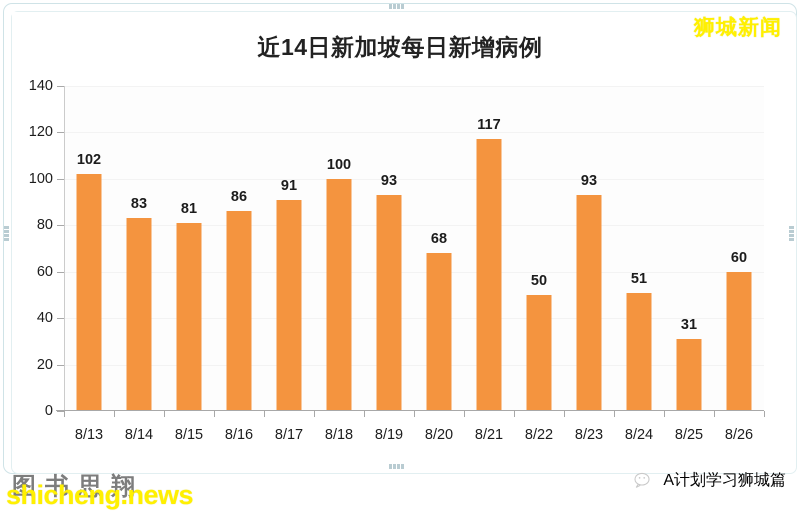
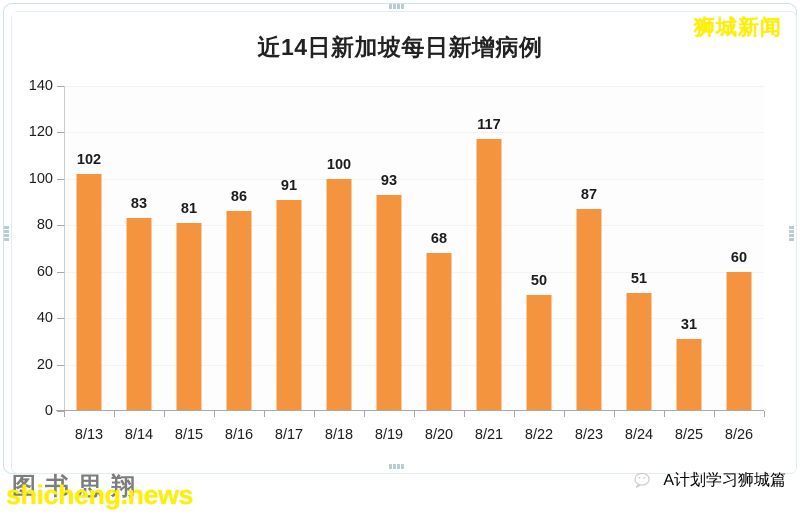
8/23: 93 -> 87
